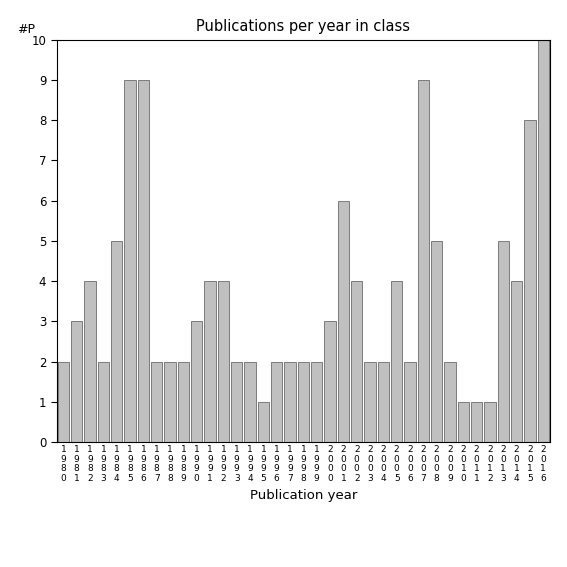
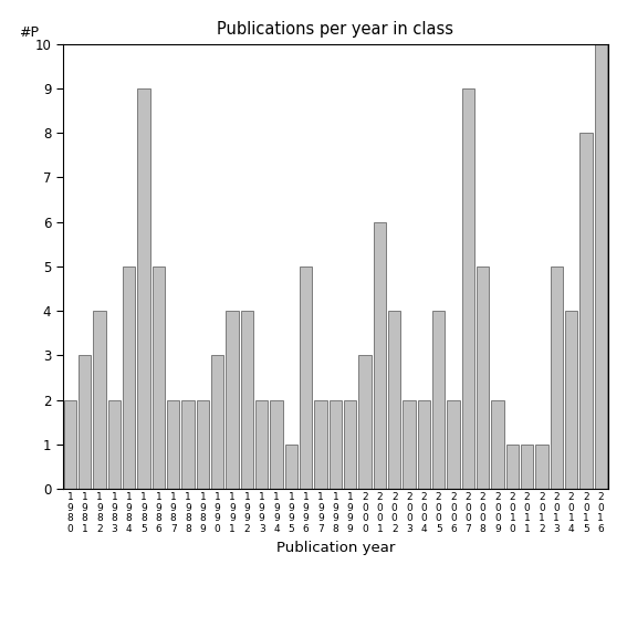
1 9 8 6: 9 -> 5
1 9 9 6: 2 -> 5
